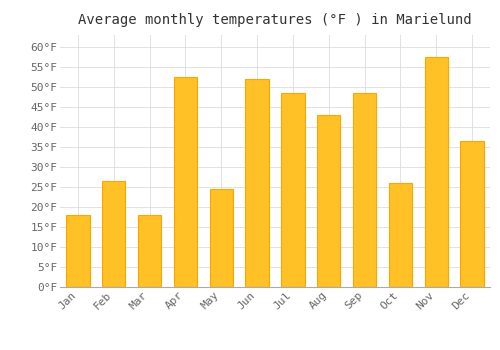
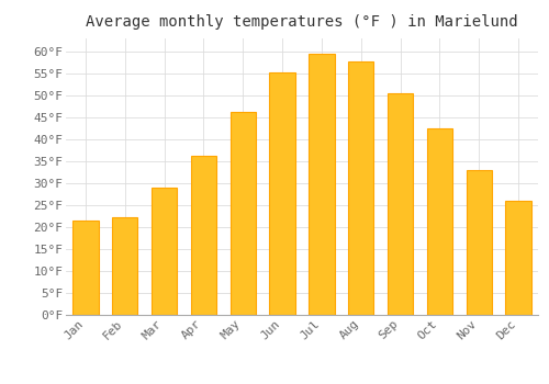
Jan: 18.0°F -> 21.5°F
Feb: 26.5°F -> 22.2°F
Mar: 18.0°F -> 29.0°F
Apr: 52.5°F -> 36.2°F
May: 24.5°F -> 46.2°F
Jun: 52.0°F -> 55.2°F
Jul: 48.5°F -> 59.5°F
Aug: 43.0°F -> 57.8°F
Sep: 48.5°F -> 50.5°F
Oct: 26.0°F -> 42.5°F
Nov: 57.5°F -> 33.0°F
Dec: 36.5°F -> 26.0°F
